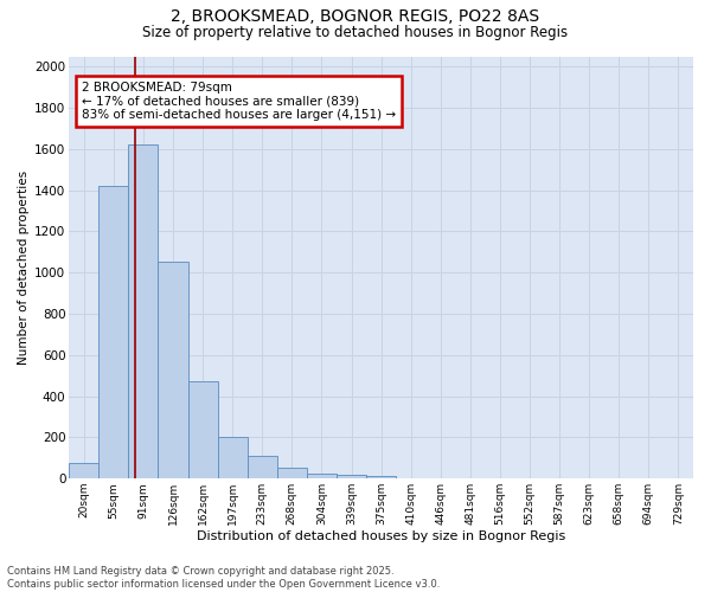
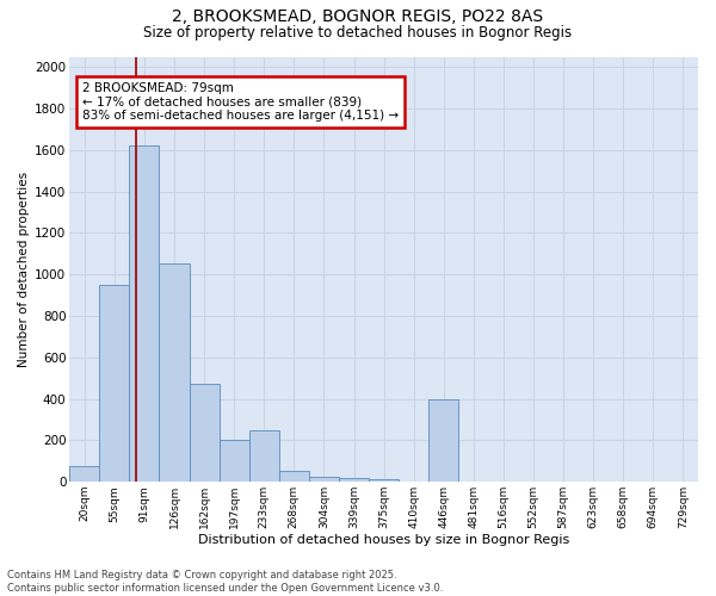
55sqm: 1420 -> 950
233sqm: 110 -> 250
446sqm: 0 -> 400
